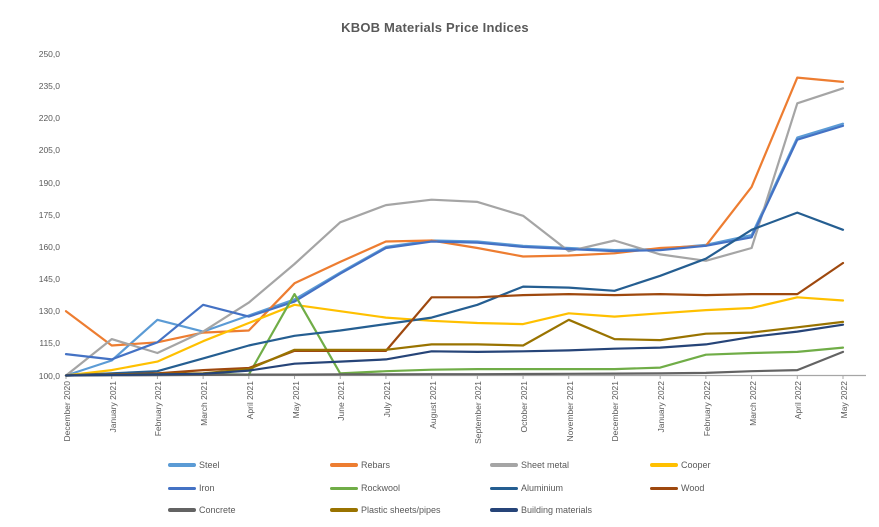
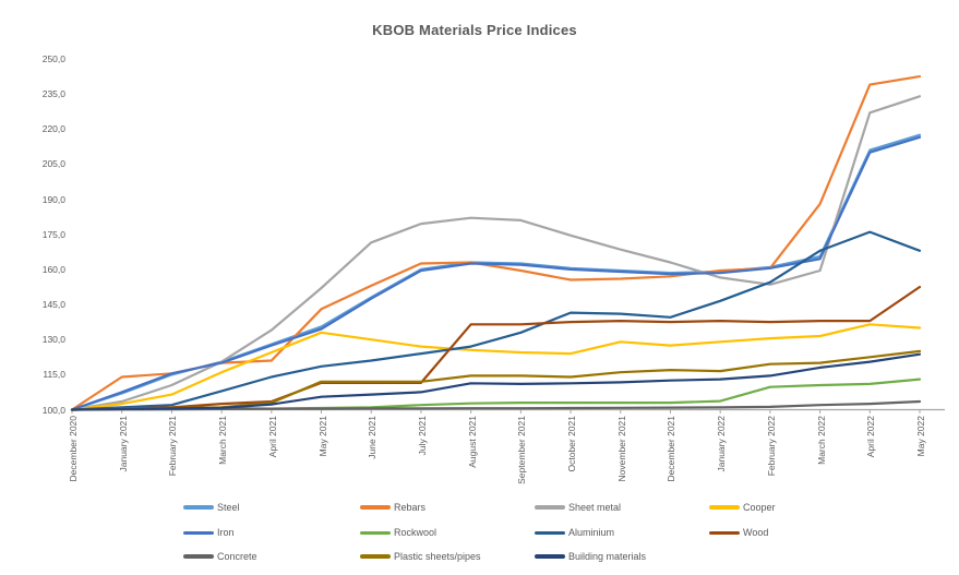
Rebars/December 2020: 130 -> 100
Iron/December 2020: 110 -> 100
Sheet metal/January 2021: 117 -> 104
Steel/February 2021: 126 -> 115
Iron/March 2021: 133 -> 120
Rockwool/May 2021: 138 -> 101
Sheet metal/November 2021: 158 -> 168
Plastic sheets/pipes/November 2021: 126 -> 116
Rebars/May 2022: 237 -> 242
Concrete/May 2022: 111 -> 104
